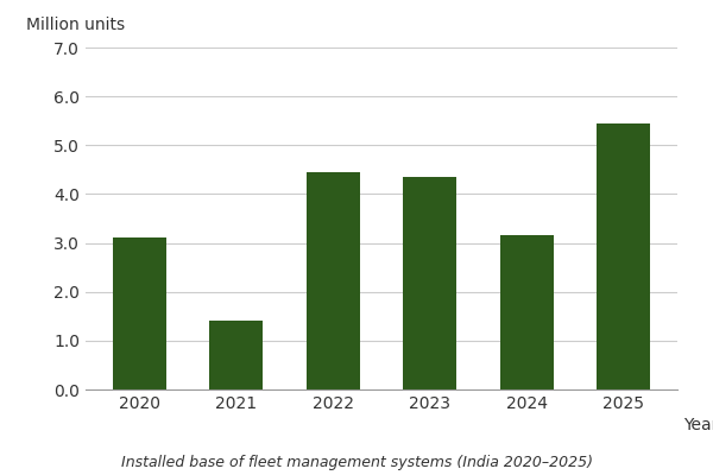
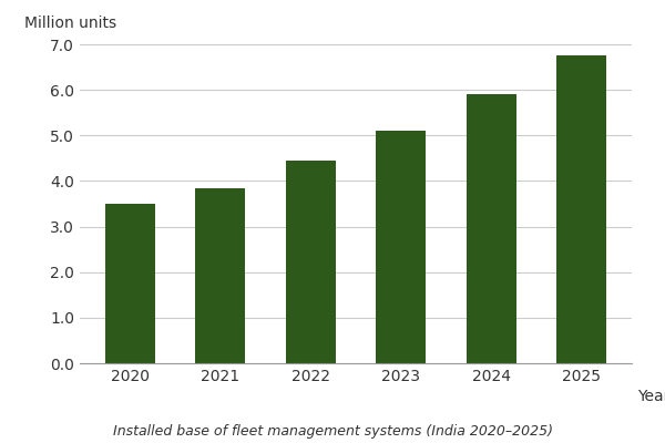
2020: 3.10 -> 3.50
2021: 1.40 -> 3.85
2023: 4.35 -> 5.10
2024: 3.15 -> 5.90
2025: 5.45 -> 6.75
